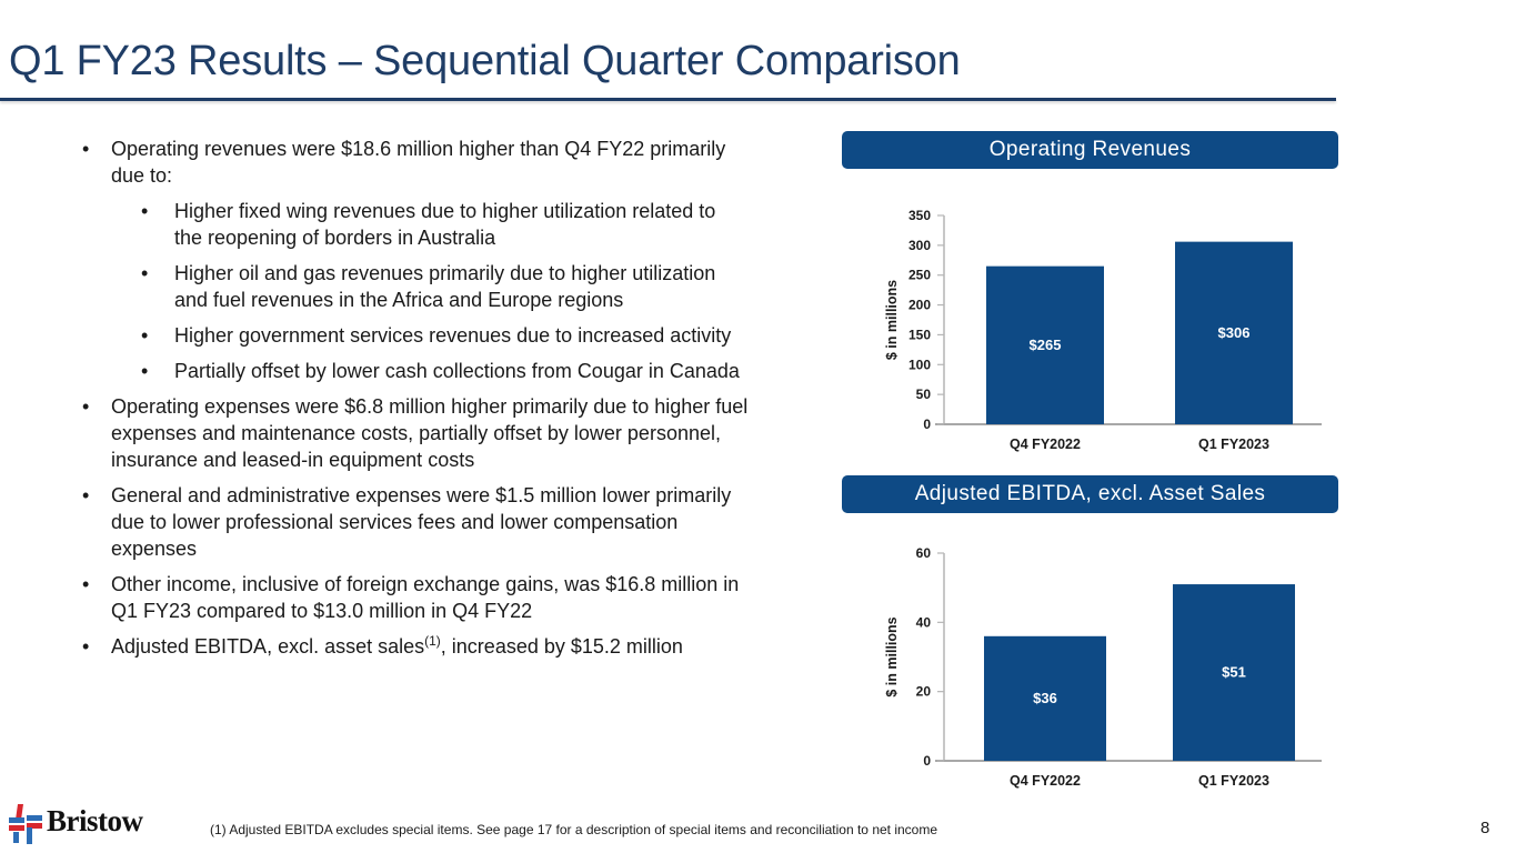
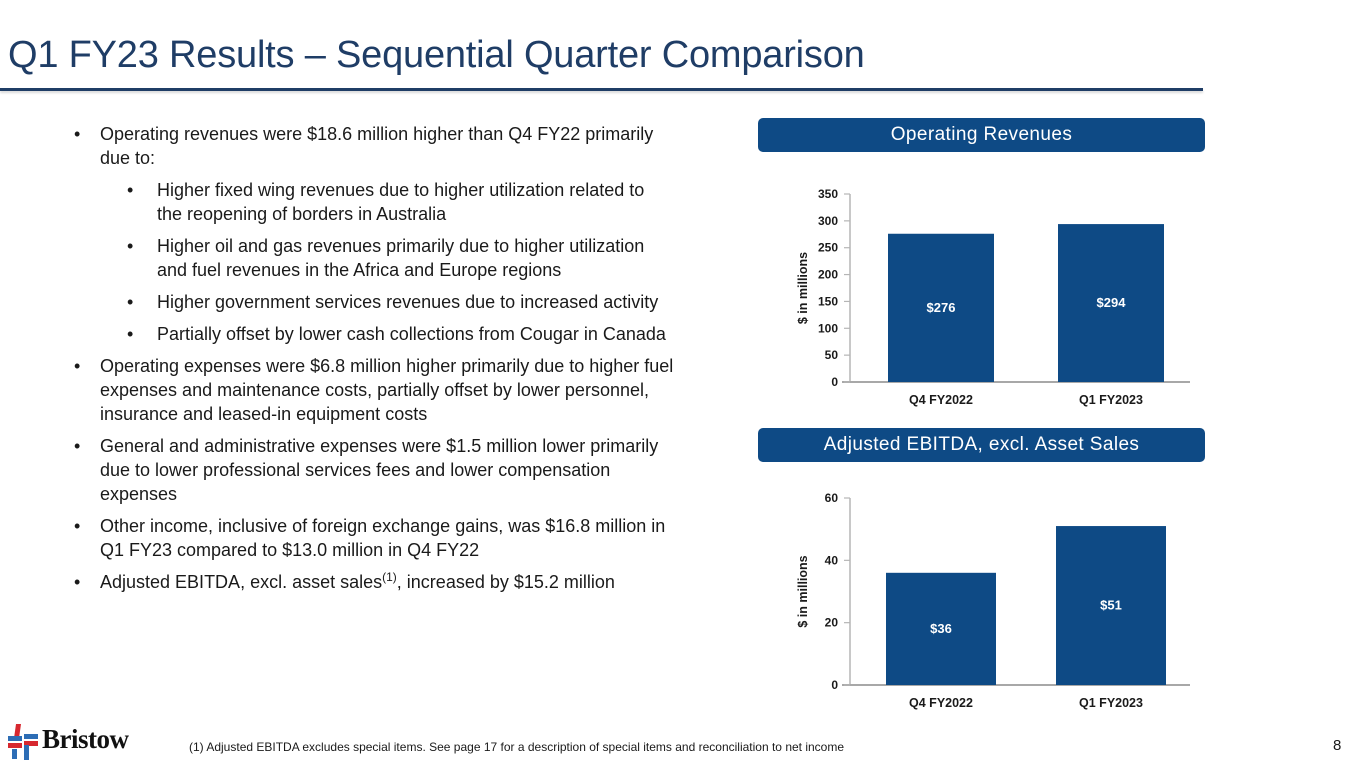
Operating Revenues/Q4 FY2022: $265 -> $276
Operating Revenues/Q1 FY2023: $306 -> $294
